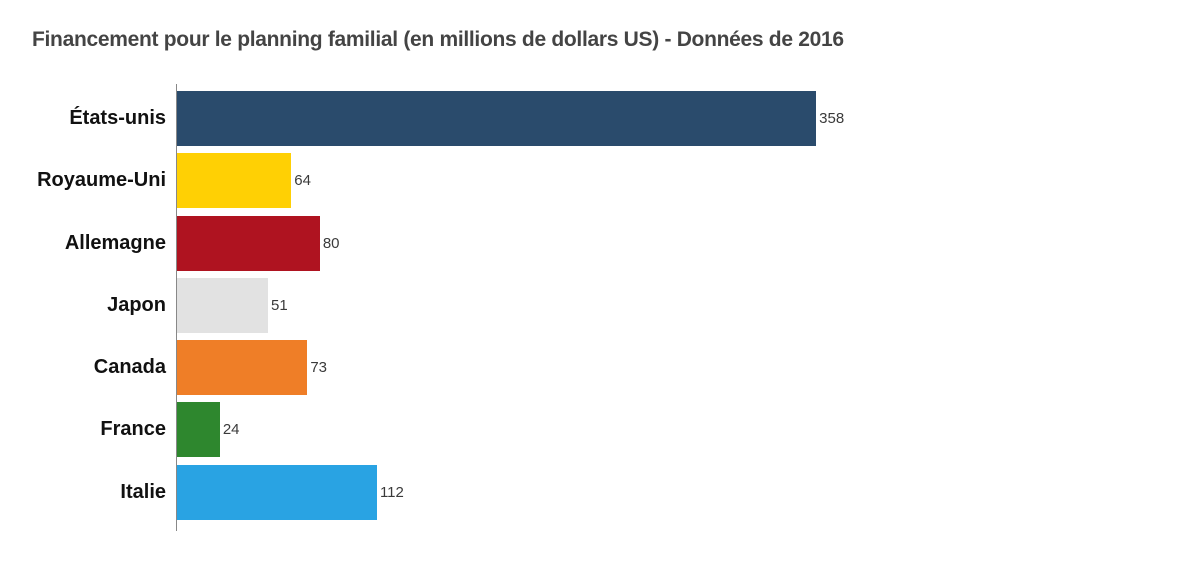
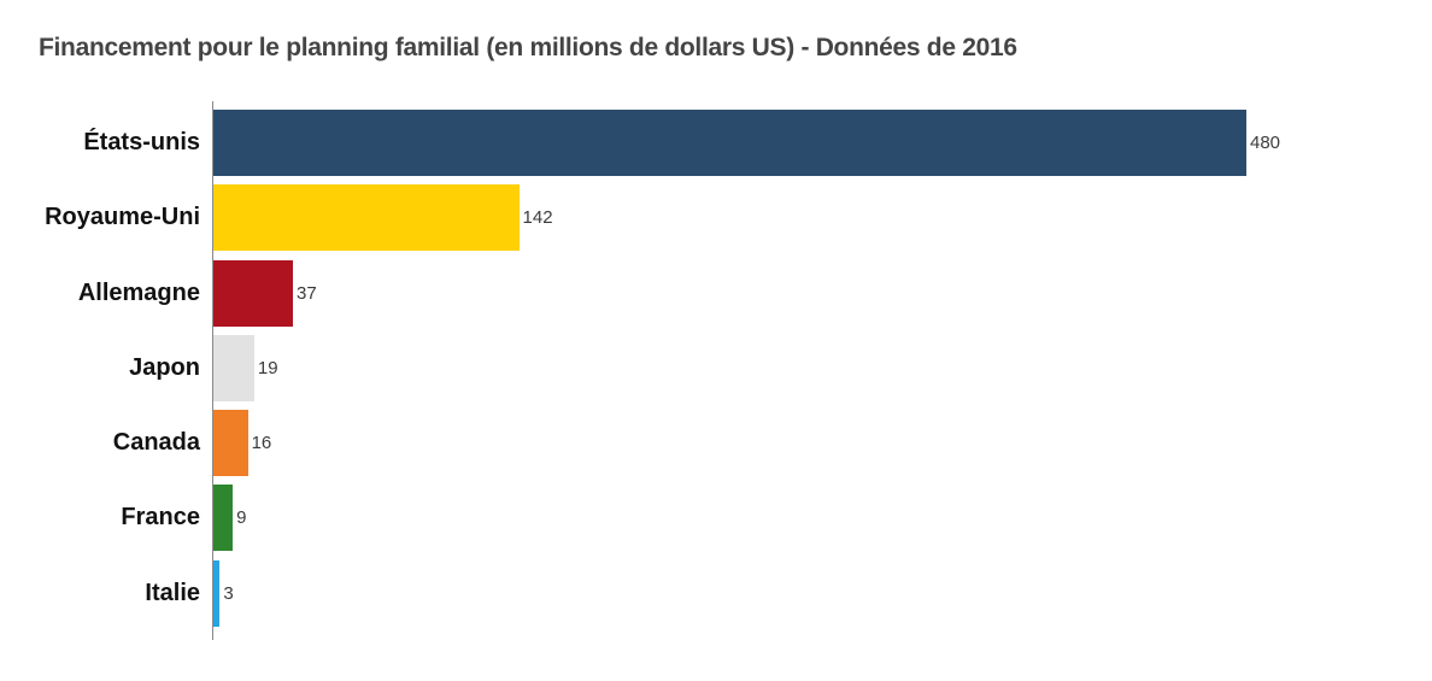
États-unis: 358 -> 480
Royaume-Uni: 64 -> 142
Allemagne: 80 -> 37
Japon: 51 -> 19
Canada: 73 -> 16
France: 24 -> 9
Italie: 112 -> 3
